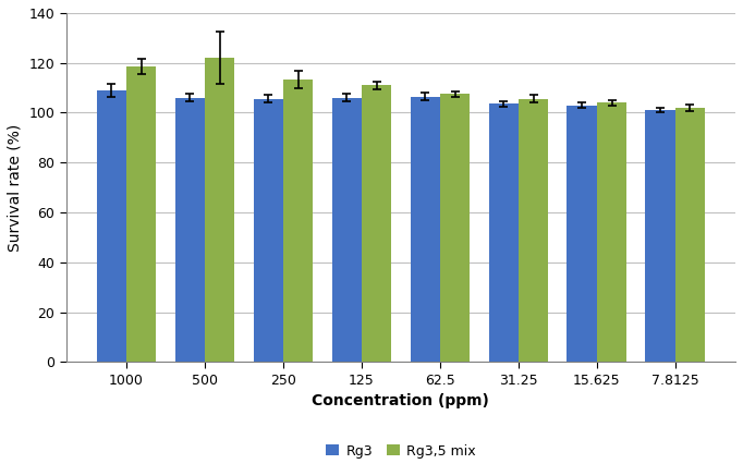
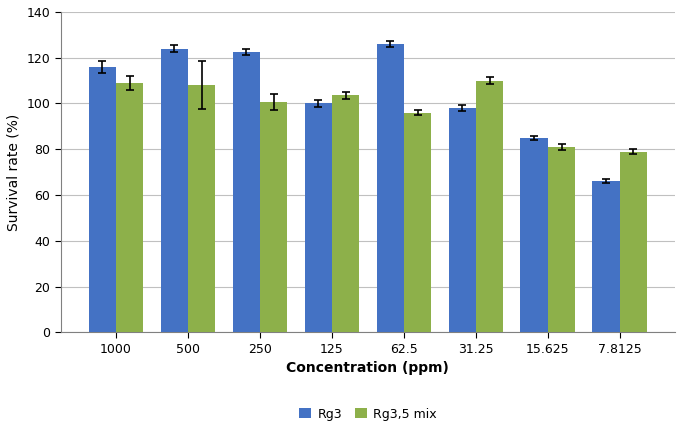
Rg3/1000: 109.0 -> 116.0
Rg3,5 mix/1000: 118.5 -> 109.0
Rg3/500: 106.0 -> 124.0
Rg3,5 mix/500: 122.0 -> 108.0
Rg3/250: 105.5 -> 122.5
Rg3,5 mix/250: 113.5 -> 100.5
Rg3/125: 106.0 -> 100.0
Rg3,5 mix/125: 111.0 -> 103.5
Rg3/62.5: 106.5 -> 126.0
Rg3,5 mix/62.5: 107.5 -> 96.0
Rg3/31.25: 103.5 -> 98.0
Rg3,5 mix/31.25: 105.5 -> 110.0
Rg3/15.625: 103.0 -> 85.0
Rg3,5 mix/15.625: 104.0 -> 81.0
Rg3/7.8125: 101.0 -> 66.0
Rg3,5 mix/7.8125: 102.0 -> 79.0
